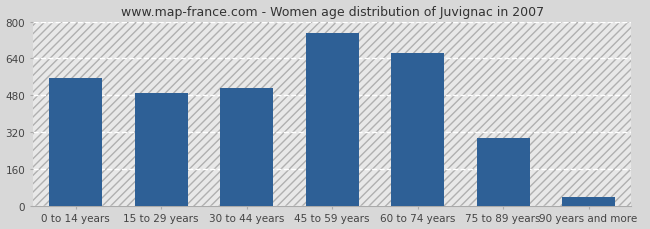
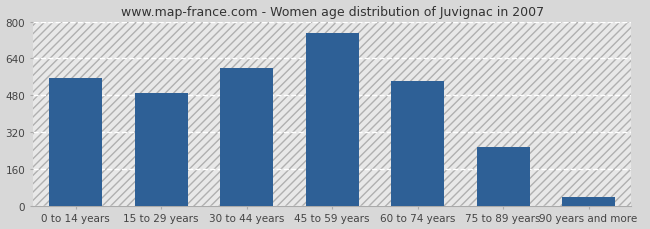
30 to 44 years: 510 -> 600
60 to 74 years: 665 -> 540
75 to 89 years: 295 -> 255
